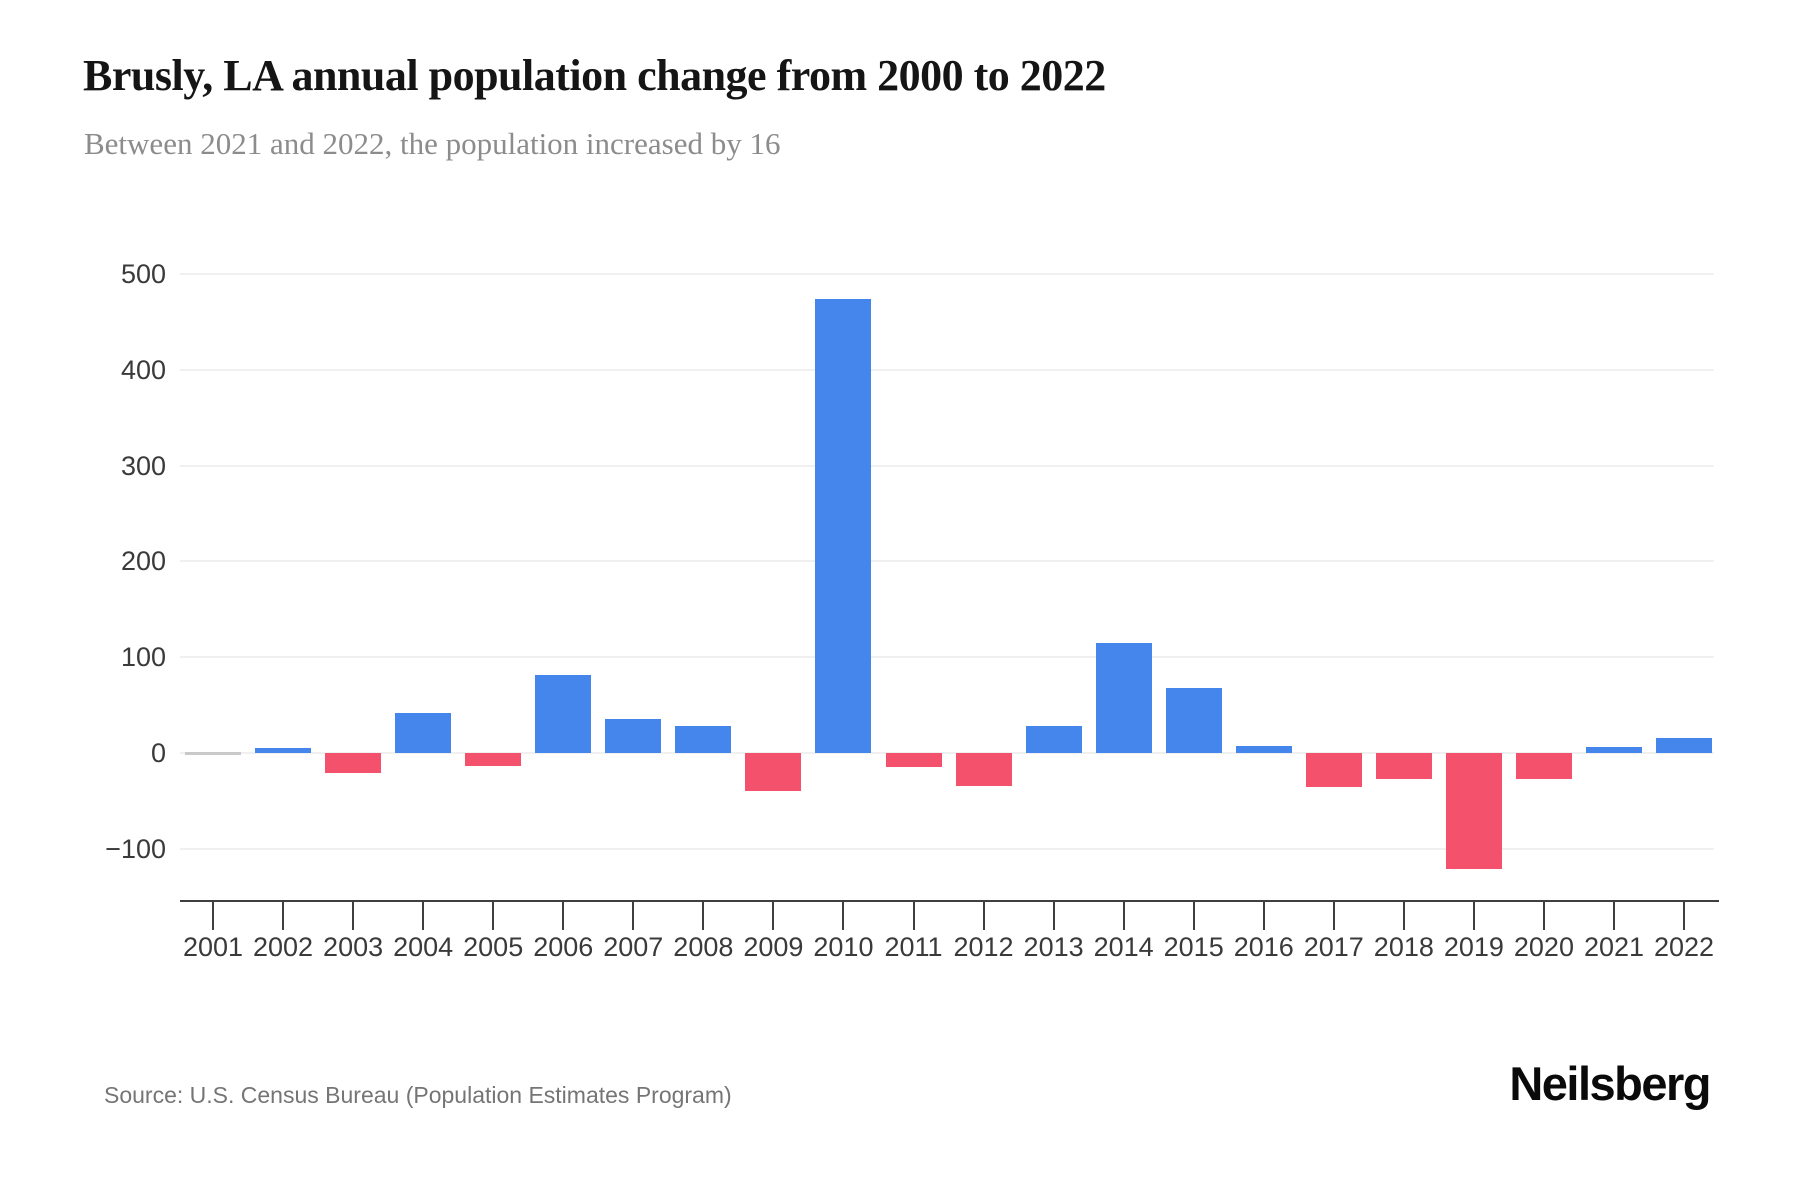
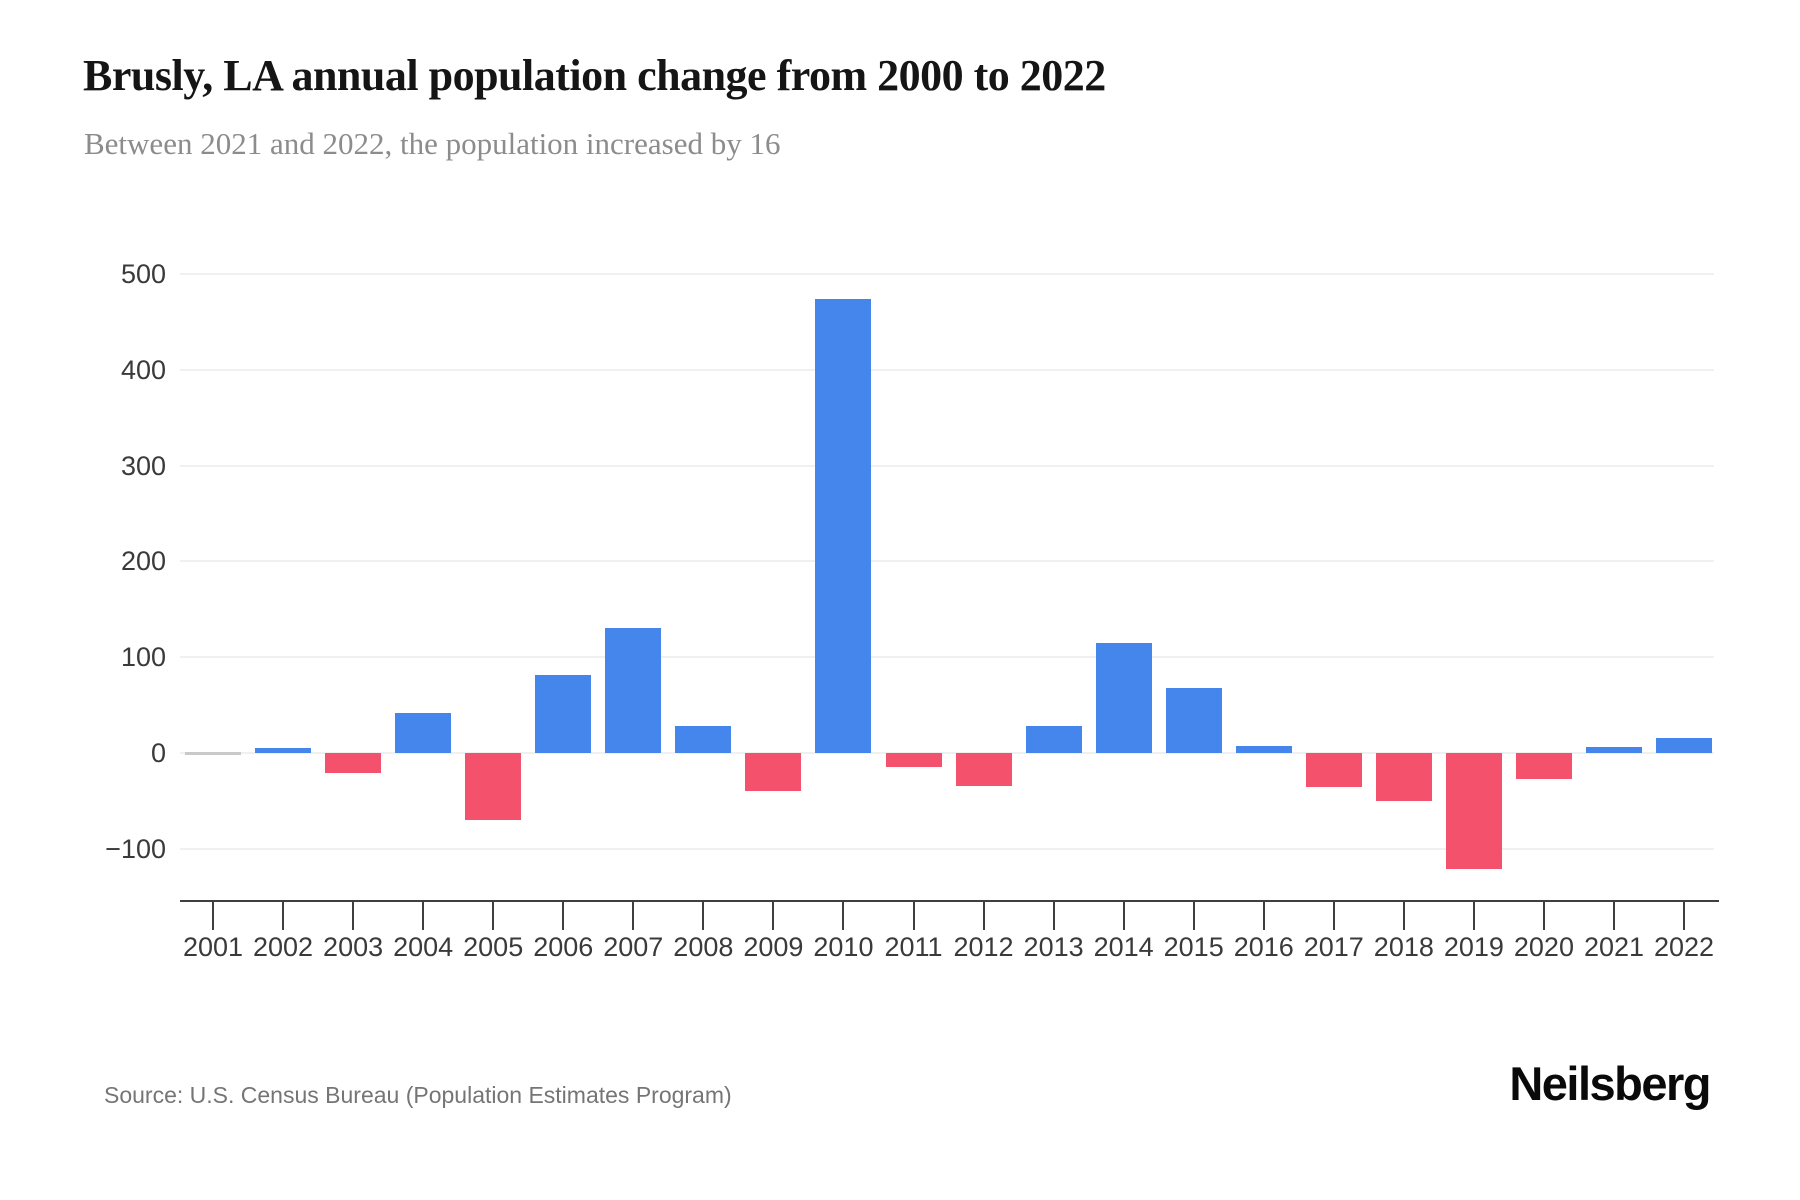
2005: -10 -> -70
2007: 40 -> 130
2018: -30 -> -50
